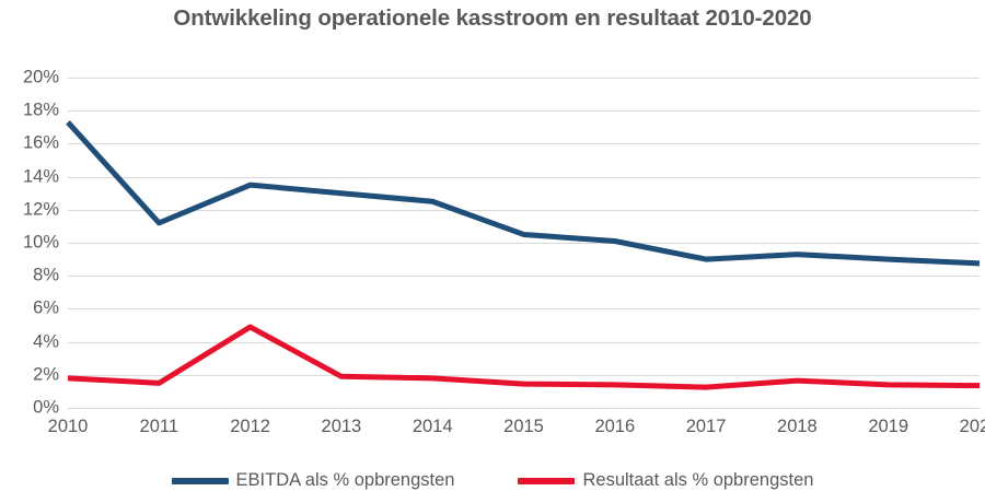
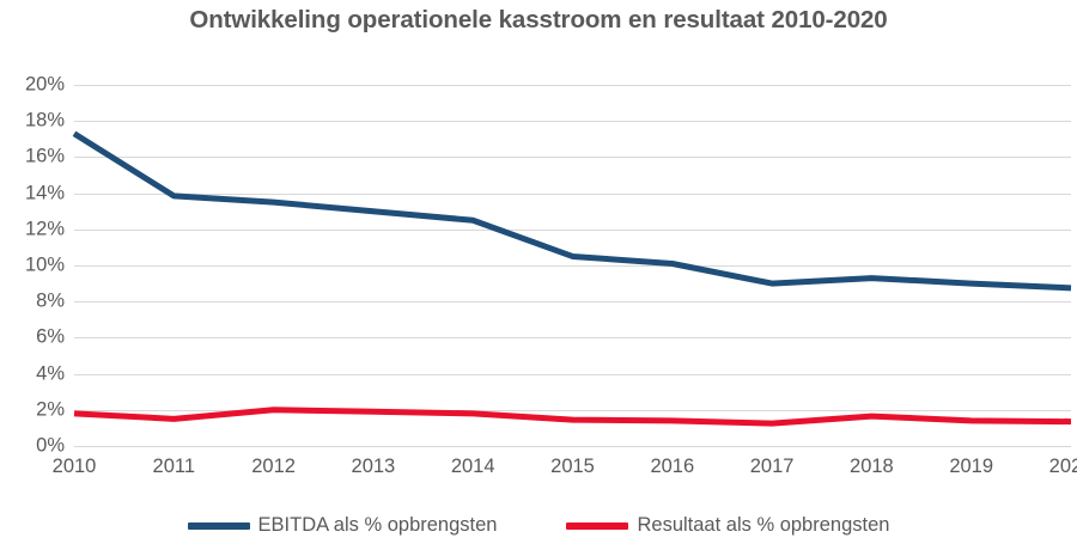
EBITDA als % opbrengsten/2011: 11.2% -> 13.8%
Resultaat als % opbrengsten/2012: 4.9% -> 2.0%
